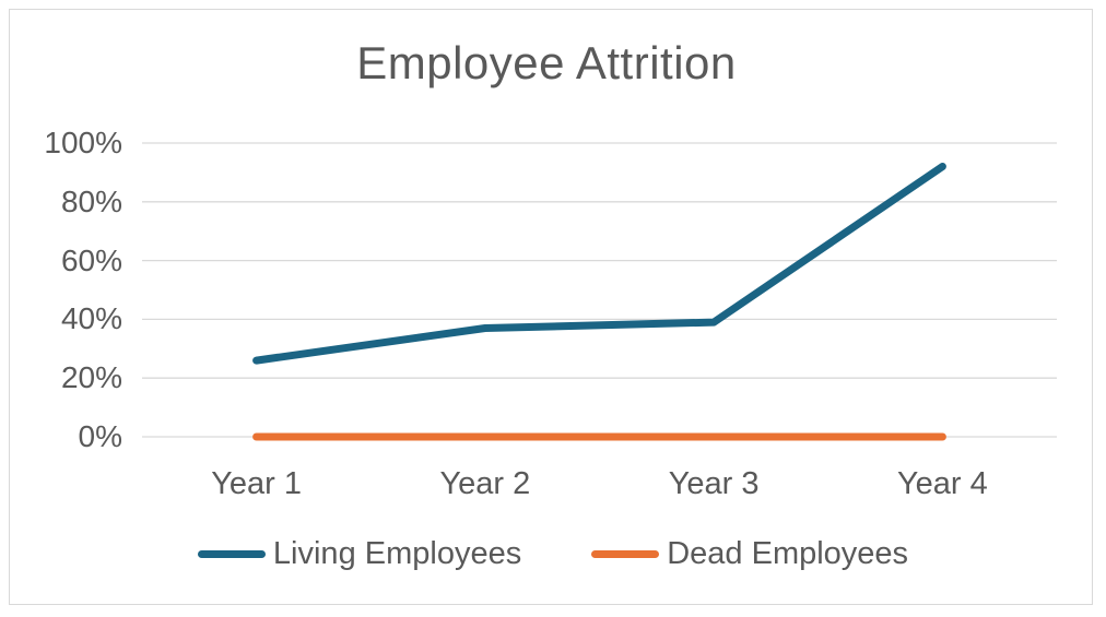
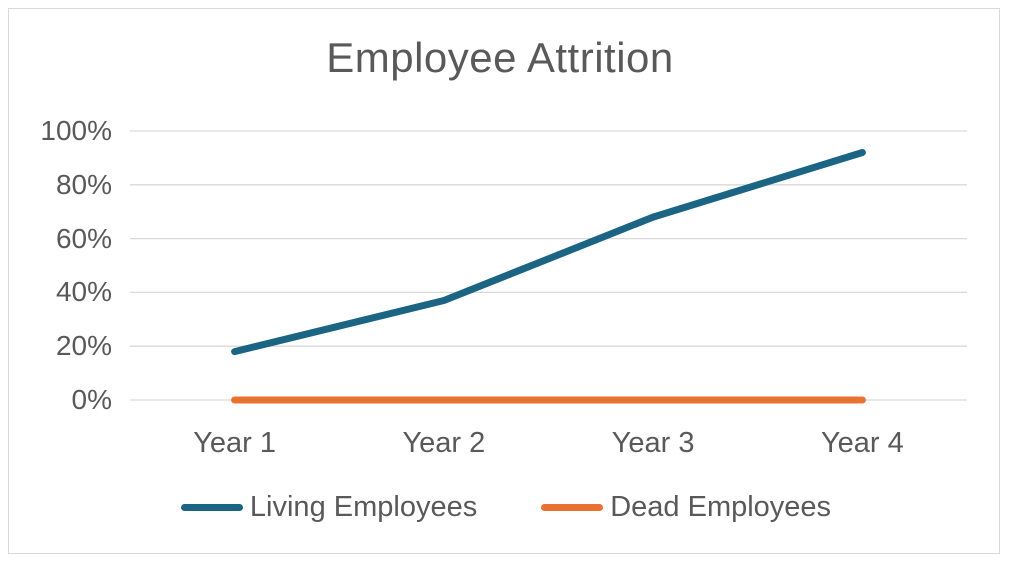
Living Employees/Year 1: 26% -> 18%
Living Employees/Year 3: 39% -> 68%
